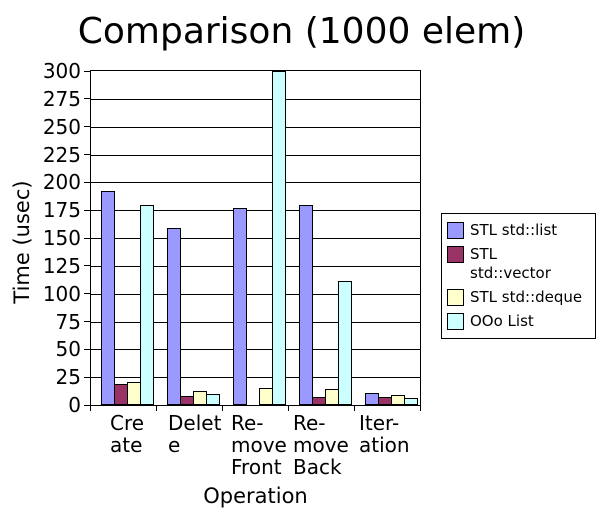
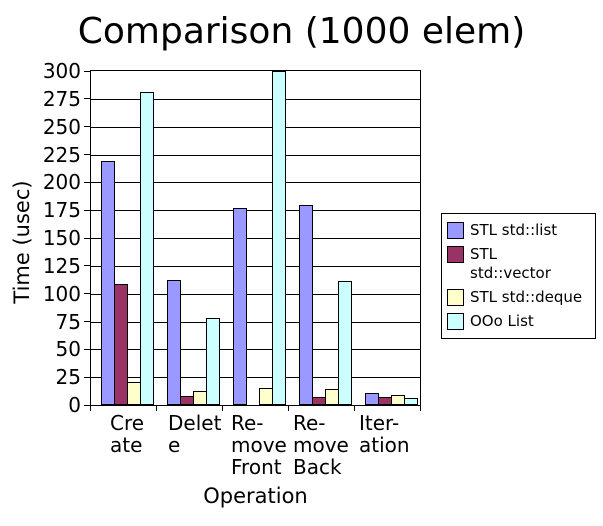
STL std::list/Create: 192 -> 219
STL std::vector/Create: 19 -> 109
OOo List/Create: 180 -> 281
STL std::list/Delete: 159 -> 112
OOo List/Delete: 10 -> 78
